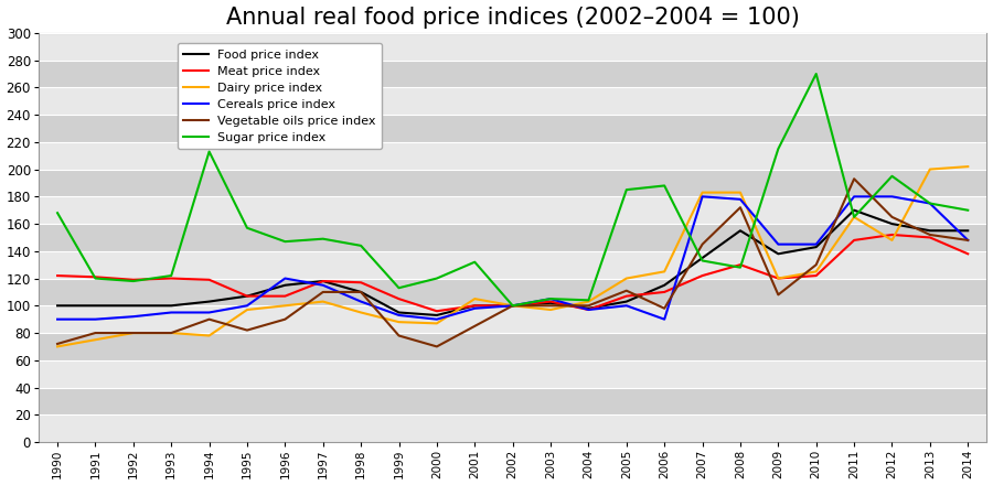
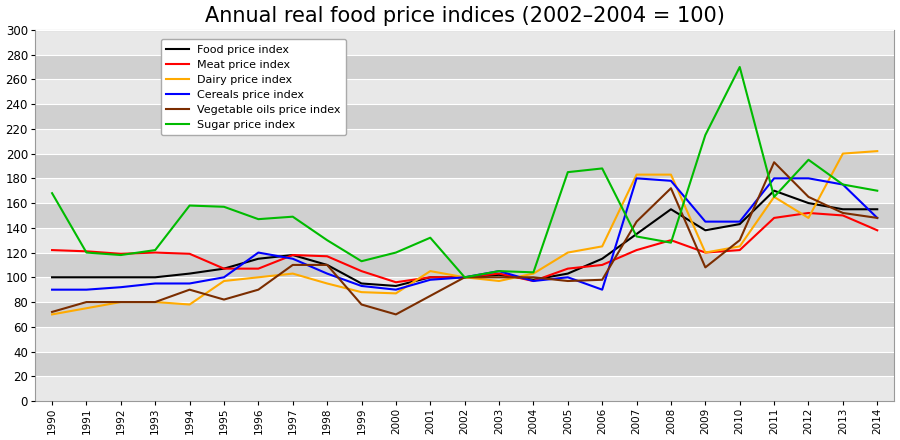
Sugar price index/1994: 213 -> 158
Sugar price index/1998: 144 -> 130
Vegetable oils price index/2005: 111 -> 97
